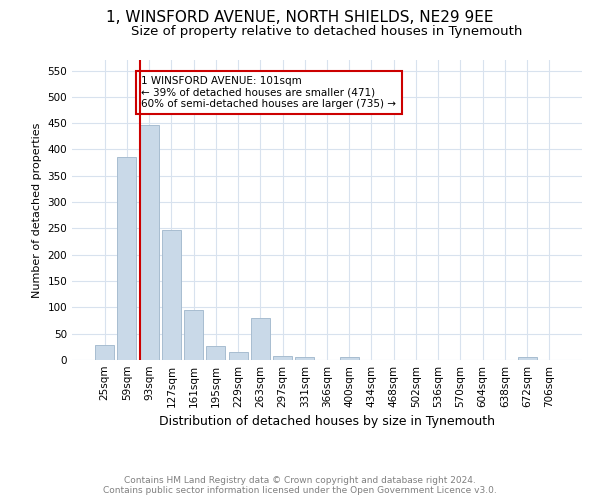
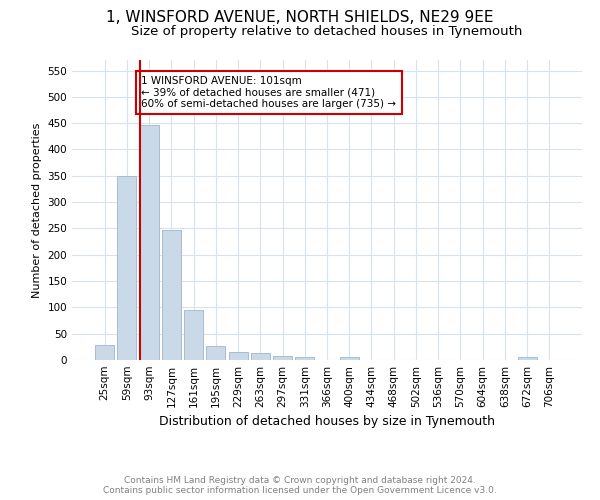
59sqm: 386 -> 350
263sqm: 80 -> 13
